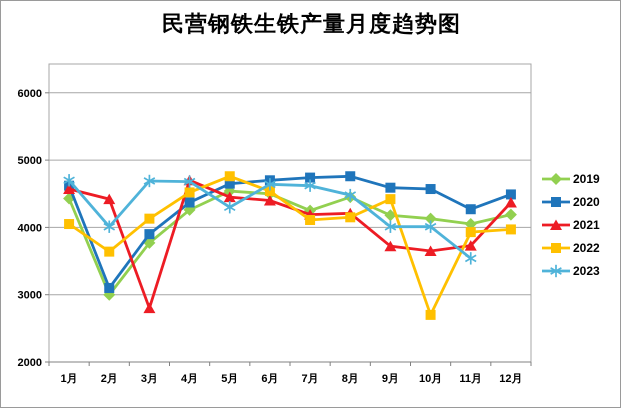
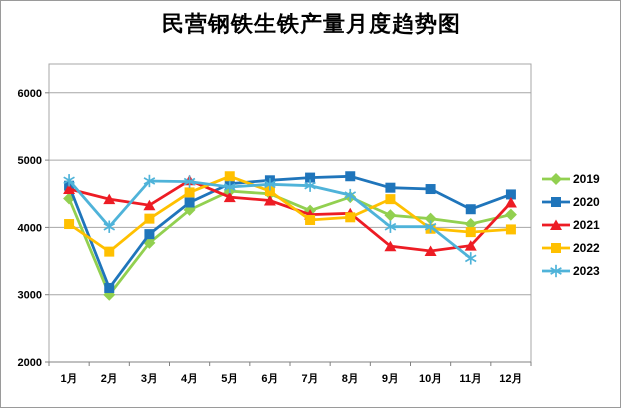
2021/3月: 2800 -> 4300
2023/5月: 4300 -> 4600
2022/10月: 2700 -> 4000
